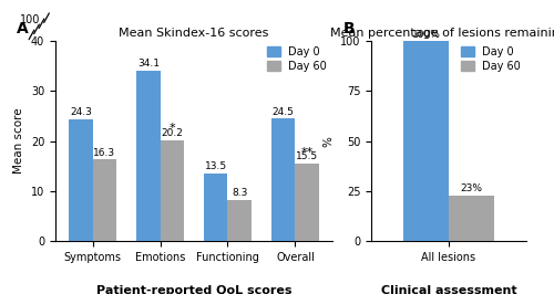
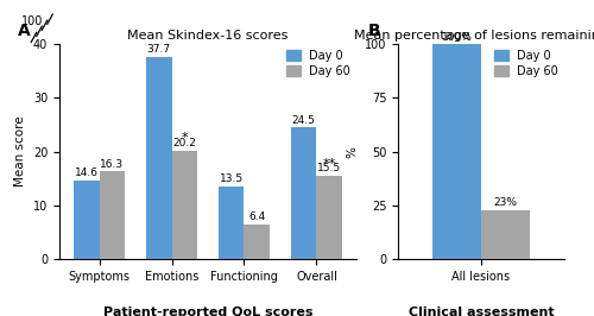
Mean Skindex-16 scores/Day 0/Symptoms: 24.3 -> 14.6
Mean Skindex-16 scores/Day 0/Emotions: 34.1 -> 37.7
Mean Skindex-16 scores/Day 60/Functioning: 8.3 -> 6.4
